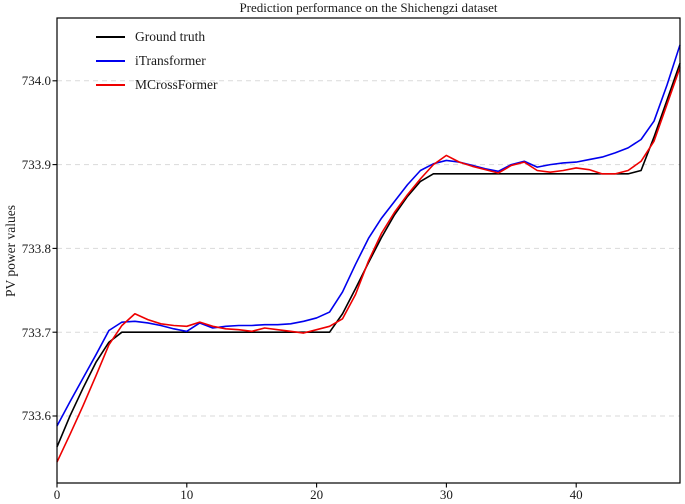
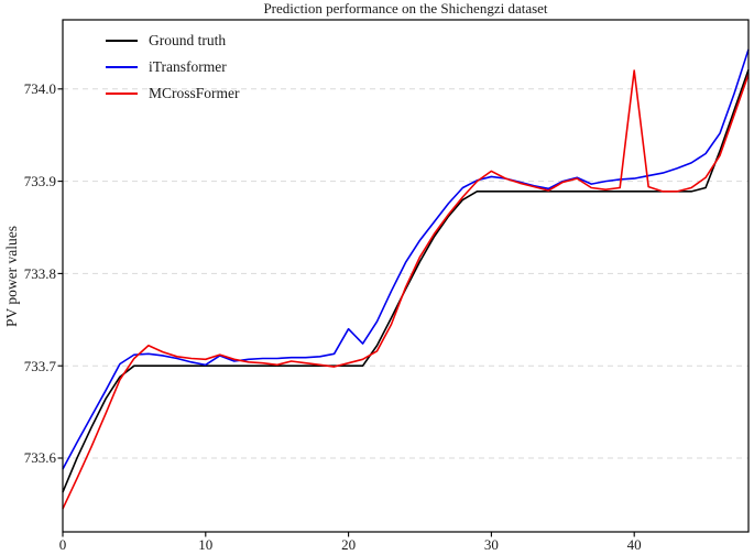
iTransformer/20: 733.72 -> 733.74
MCrossFormer/40: 733.90 -> 734.02
